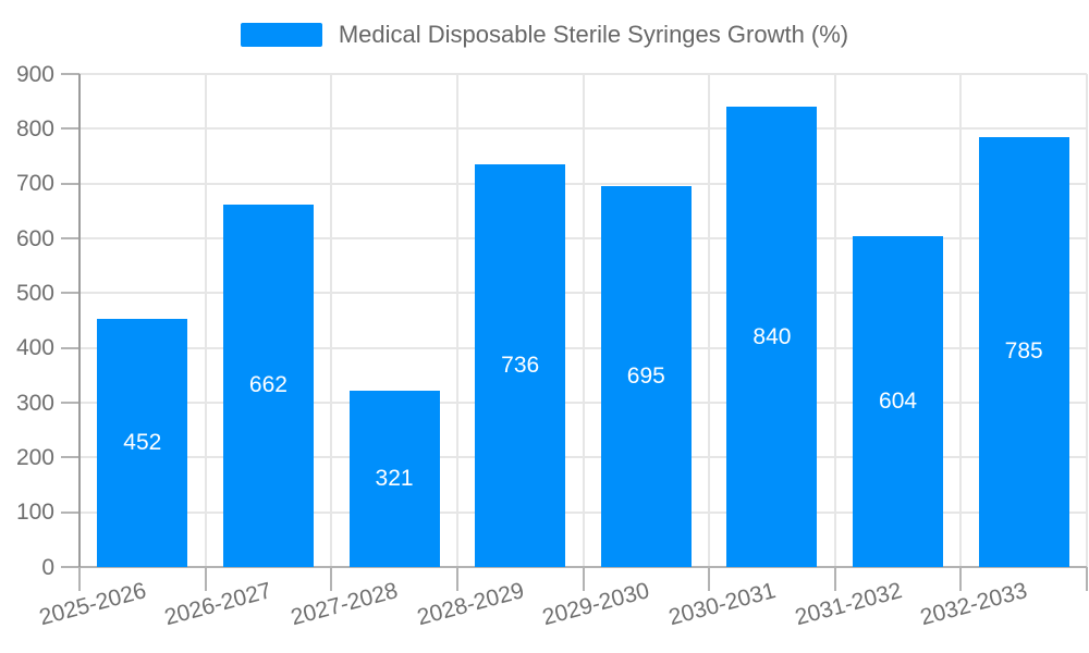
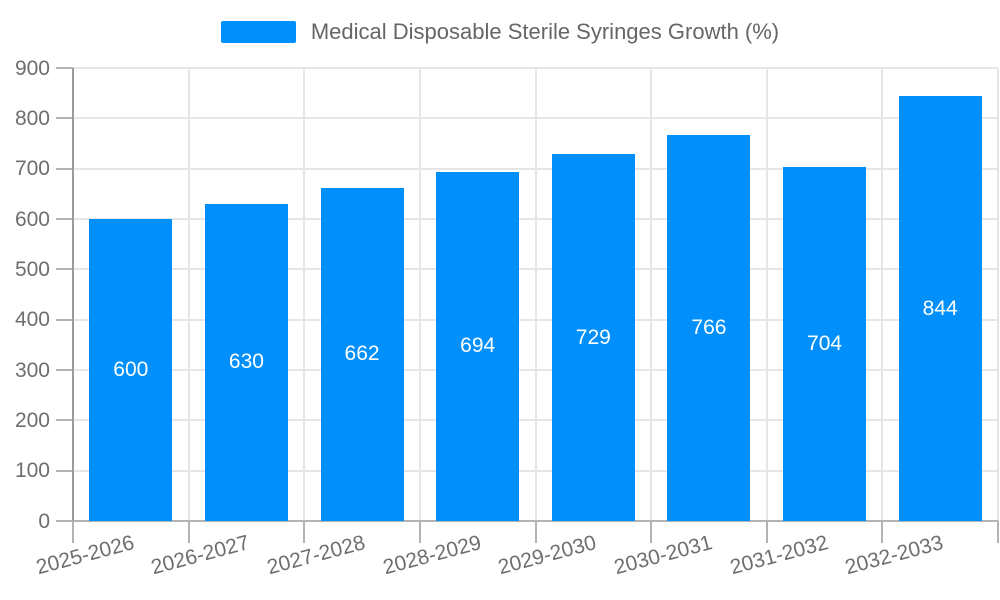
2025-2026: 452 -> 600
2026-2027: 662 -> 630
2027-2028: 321 -> 662
2028-2029: 736 -> 694
2029-2030: 695 -> 729
2030-2031: 840 -> 766
2031-2032: 604 -> 704
2032-2033: 785 -> 844
